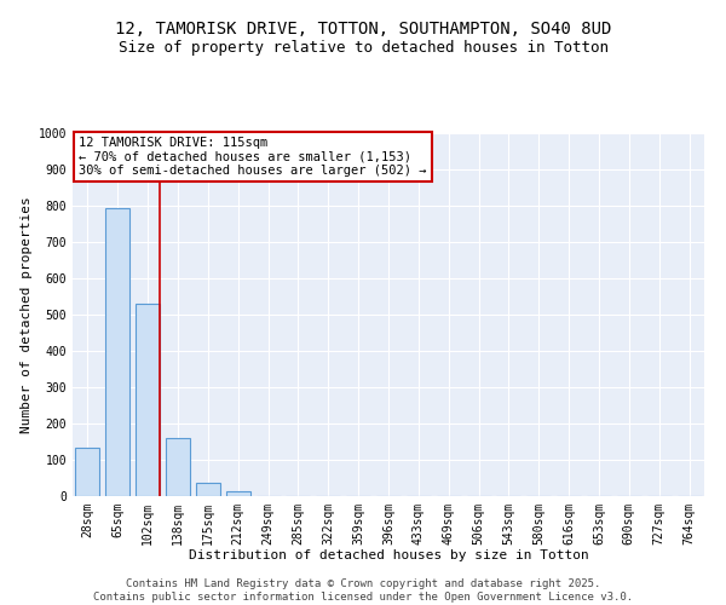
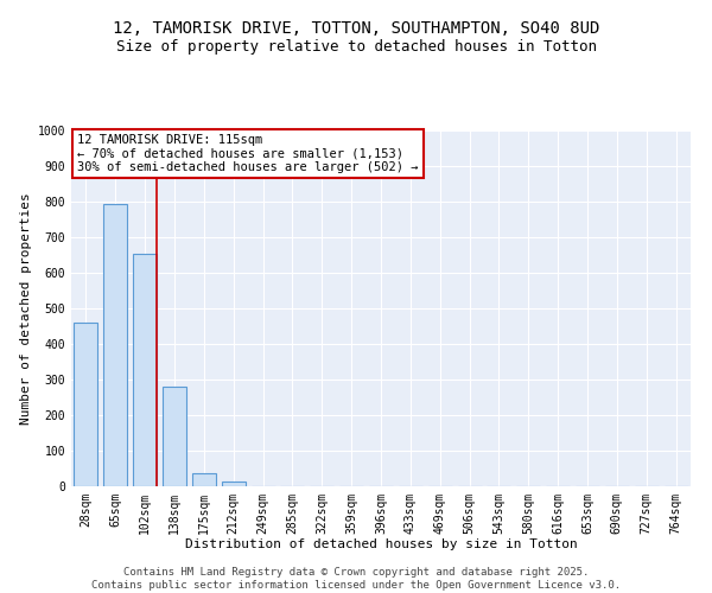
28sqm: 133 -> 460
102sqm: 530 -> 655
138sqm: 160 -> 280
